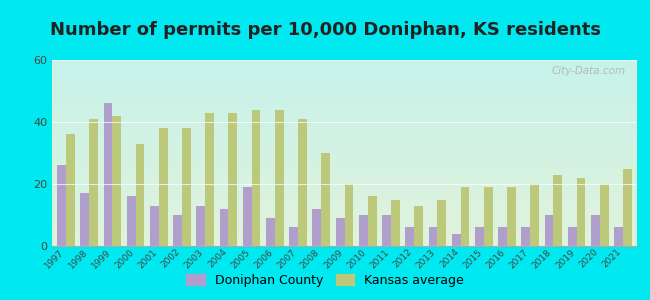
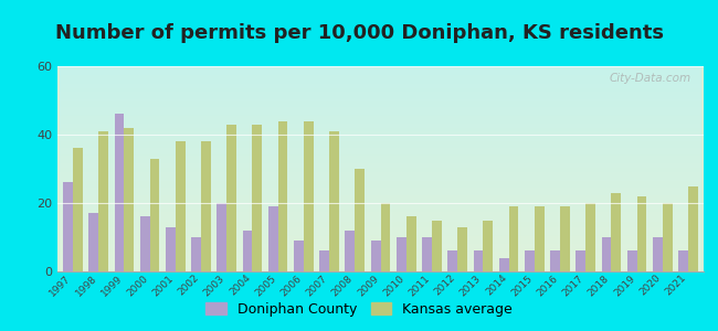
Doniphan County/2003: 13 -> 20
